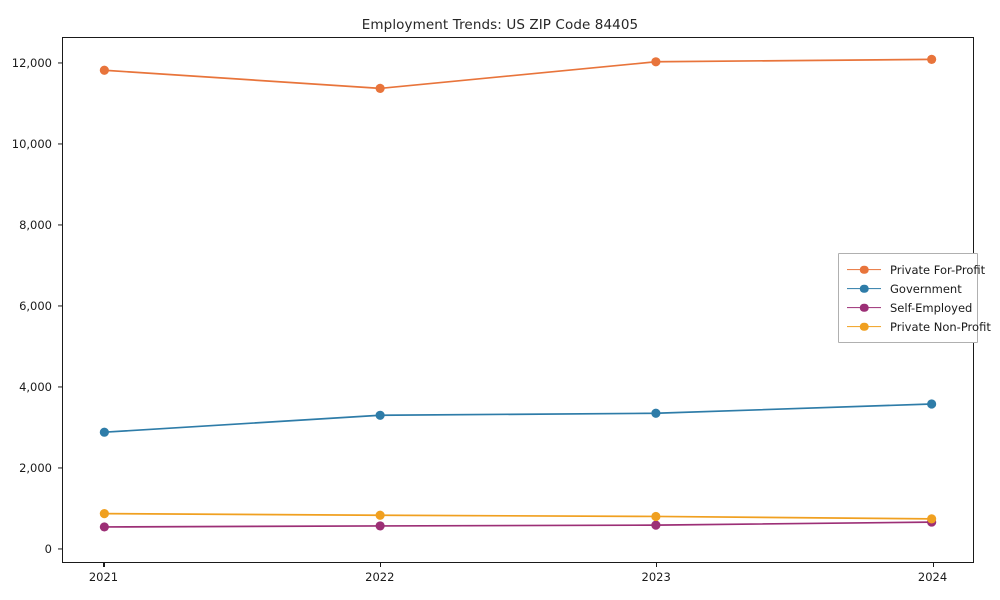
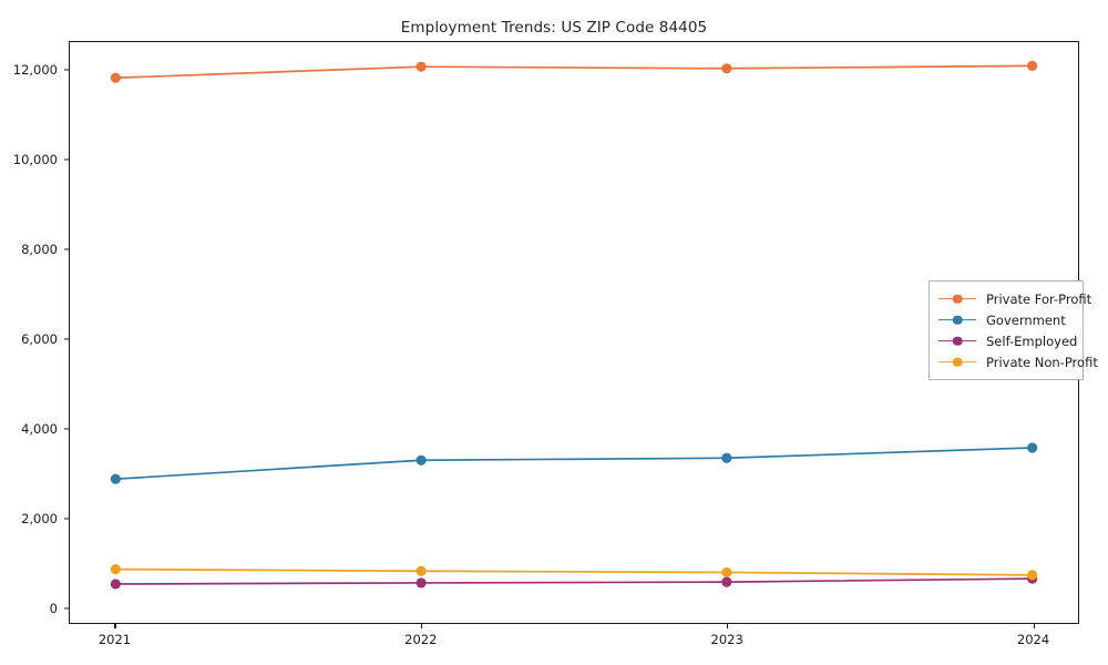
Private For-Profit/2022: 11400 -> 12100
